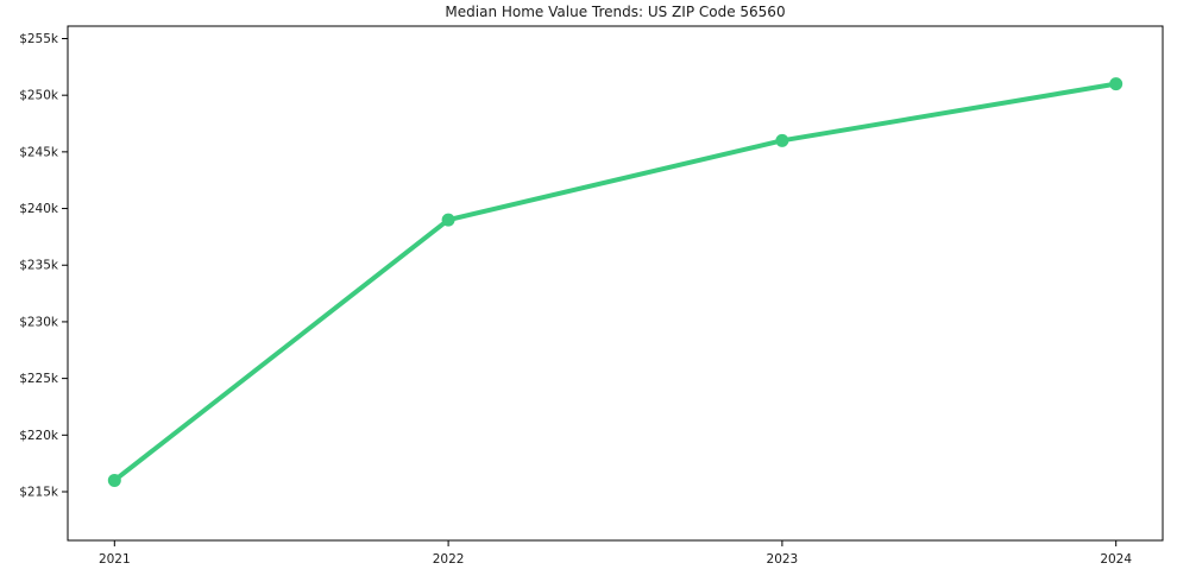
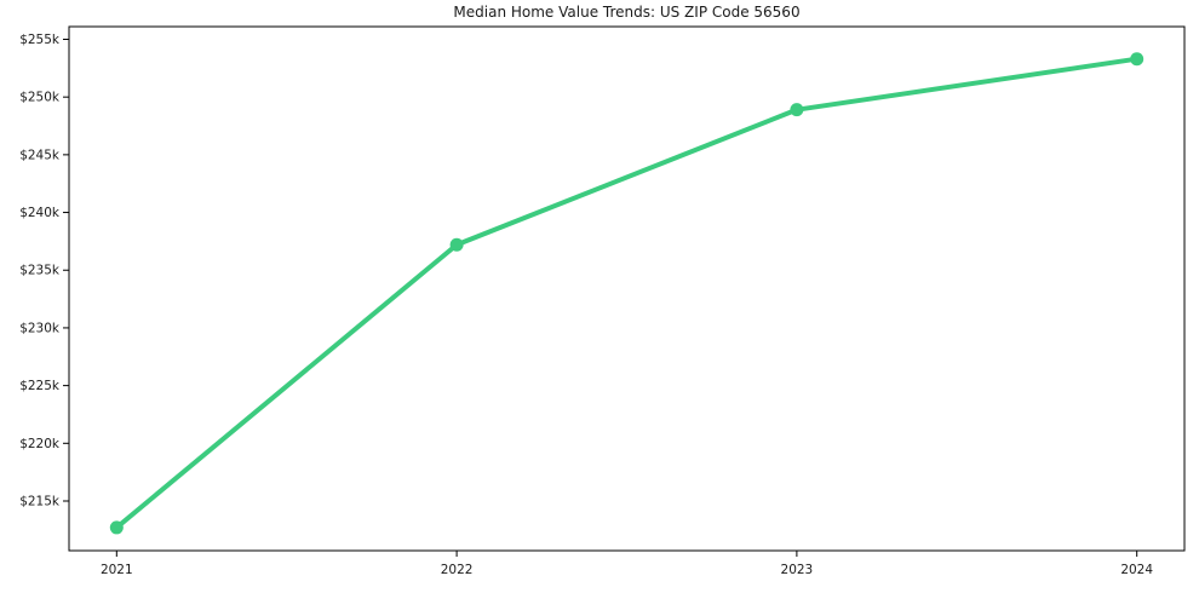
2021: $216k -> $213k
2022: $239k -> $237k
2023: $246k -> $249k
2024: $251k -> $253k
